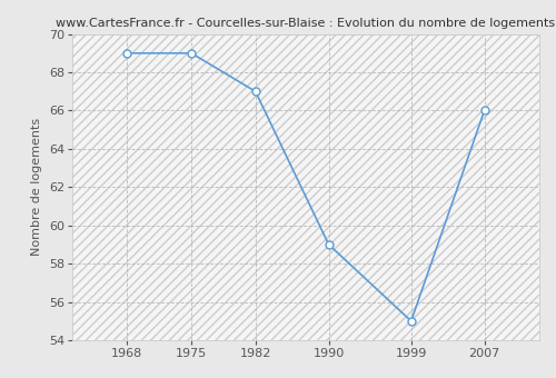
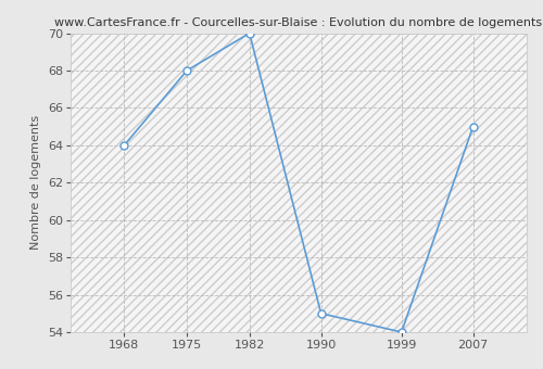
1968: 69 -> 64
1975: 69 -> 68
1982: 67 -> 70
1990: 59 -> 55
1999: 55 -> 54
2007: 66 -> 65
